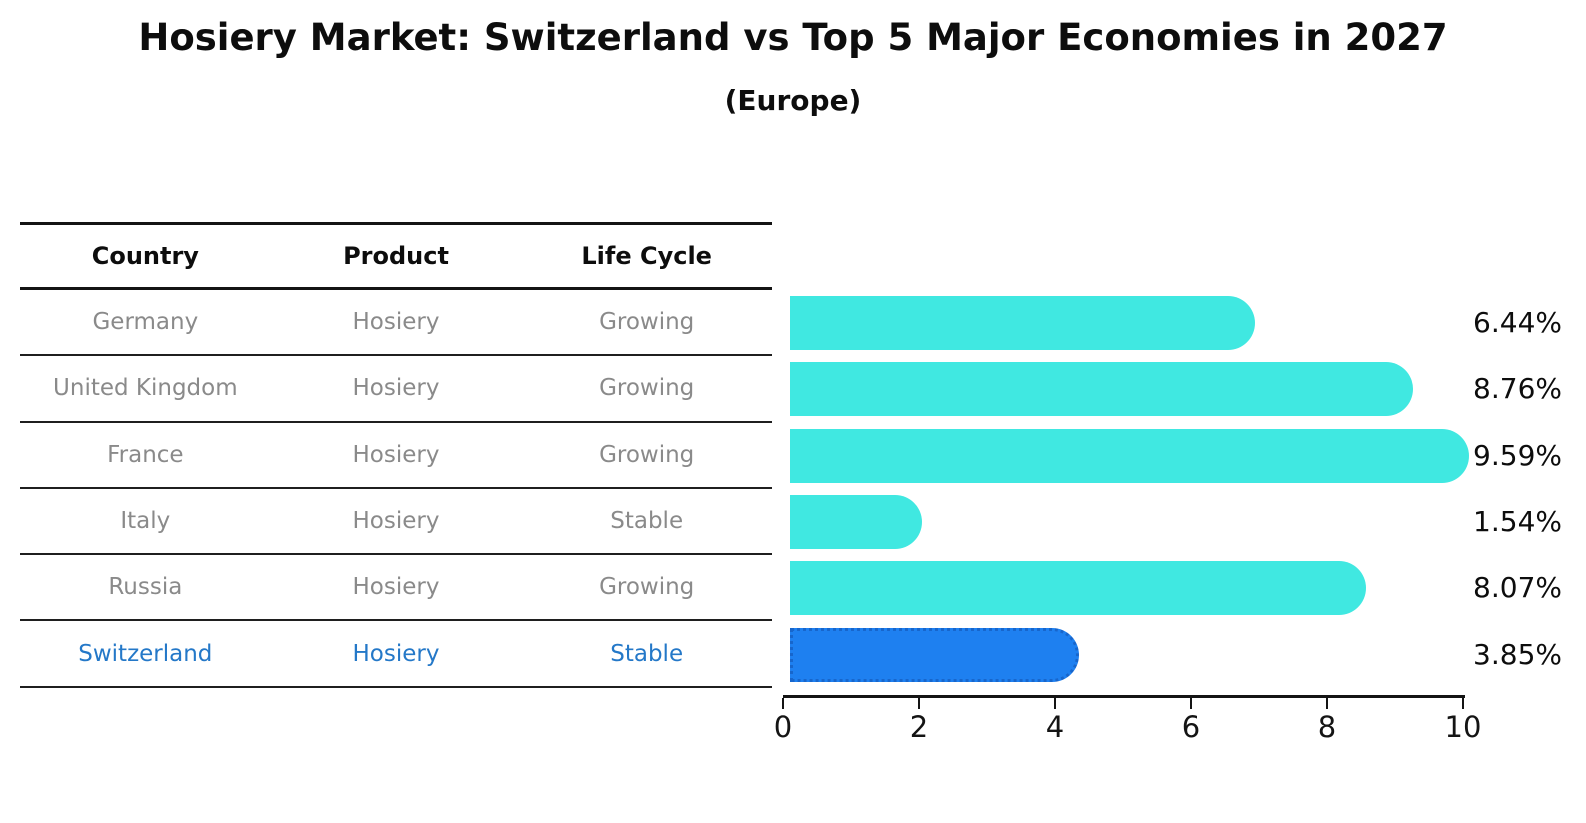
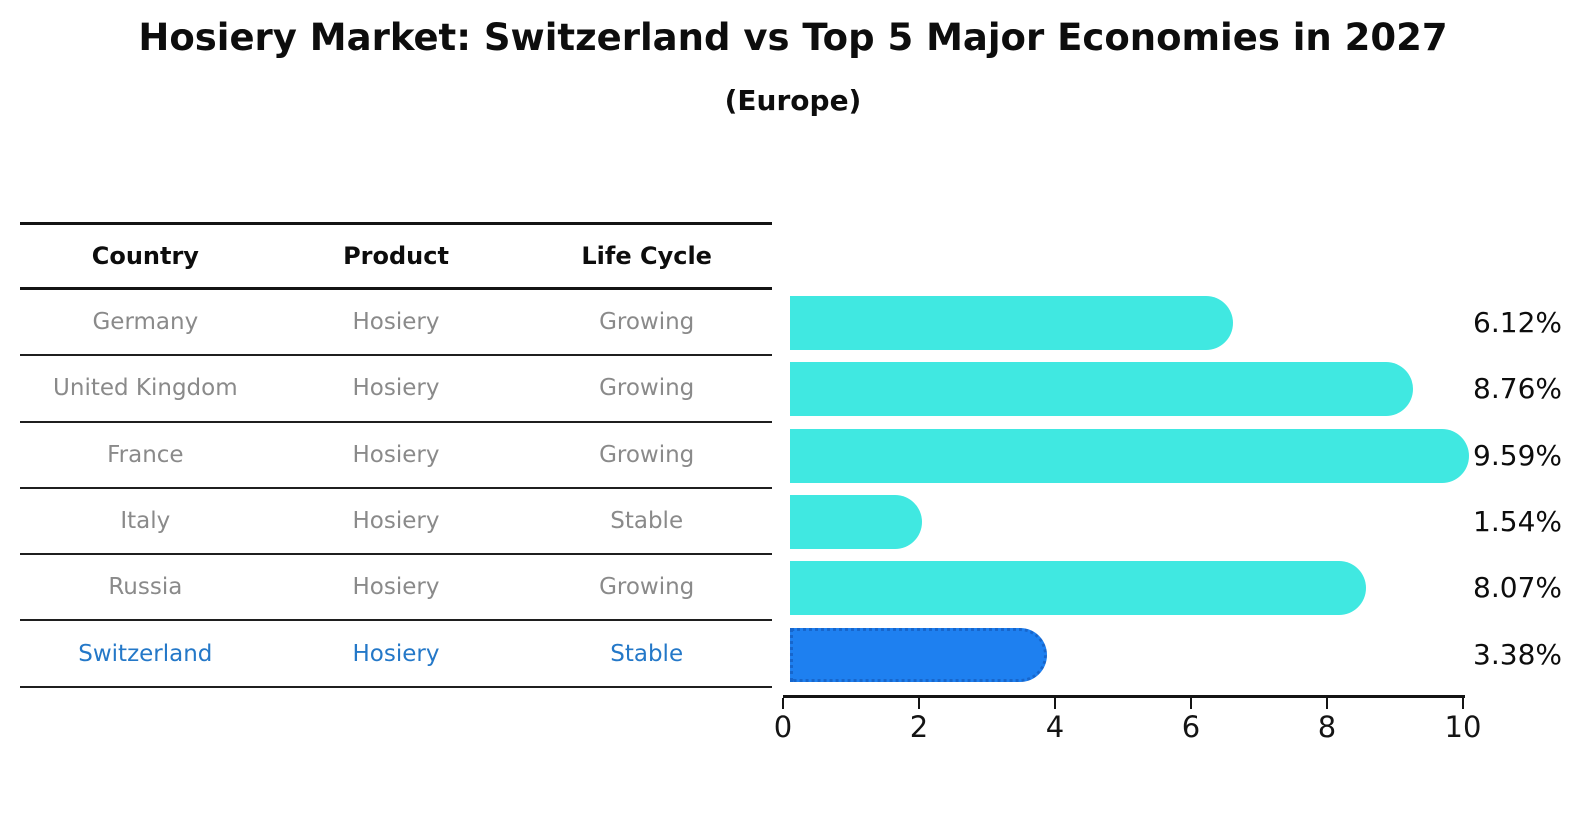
Germany: 6.44% -> 6.12%
Switzerland: 3.85% -> 3.38%
